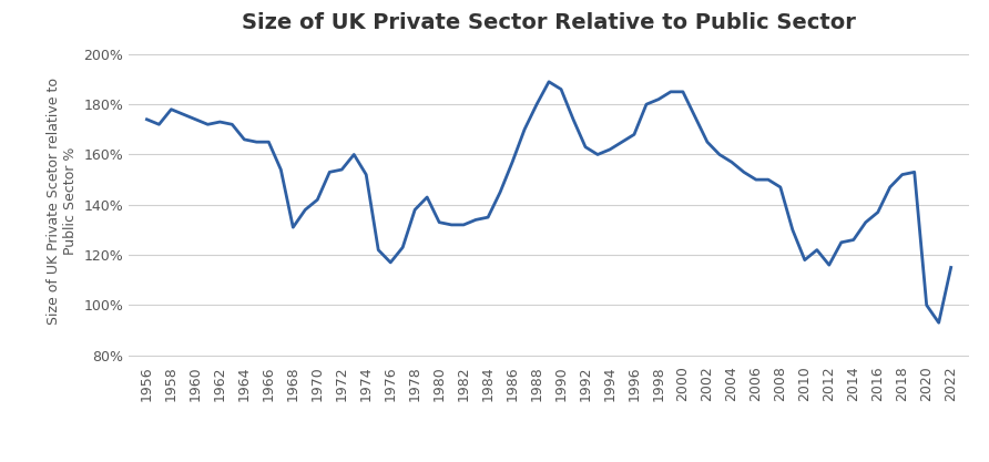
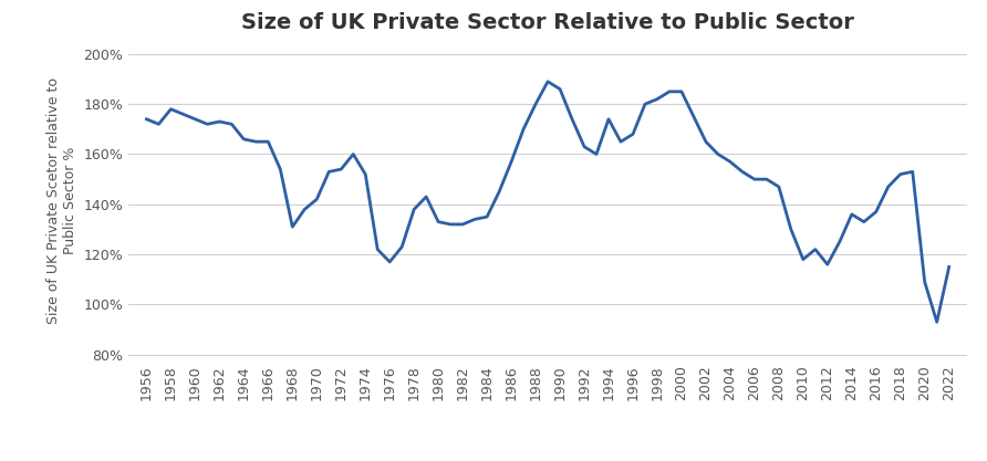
1994: 162% -> 174%
2014: 126% -> 136%
2020: 100% -> 109%
